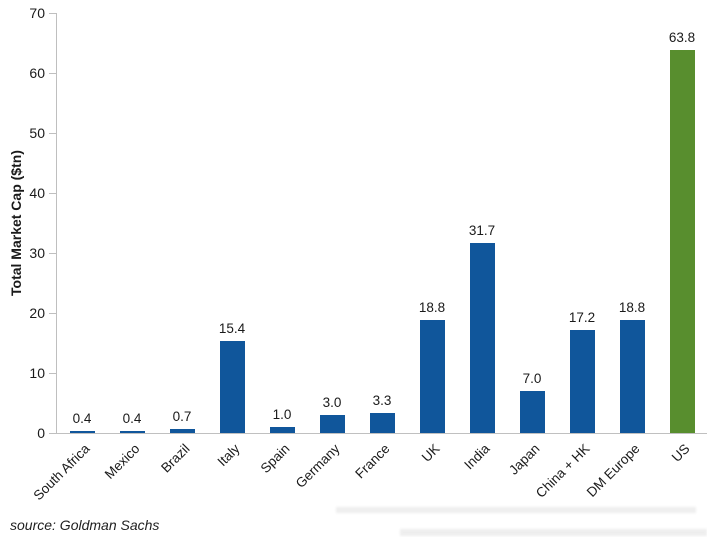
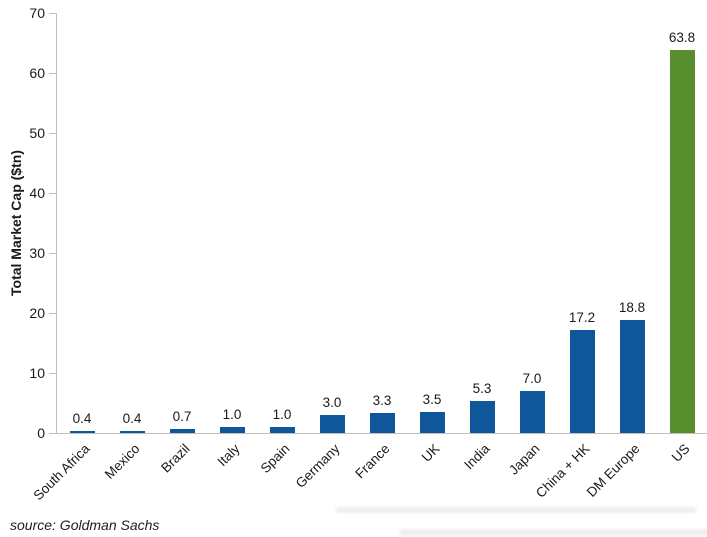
Italy: 15.4 -> 1.0
UK: 18.8 -> 3.5
India: 31.7 -> 5.3
